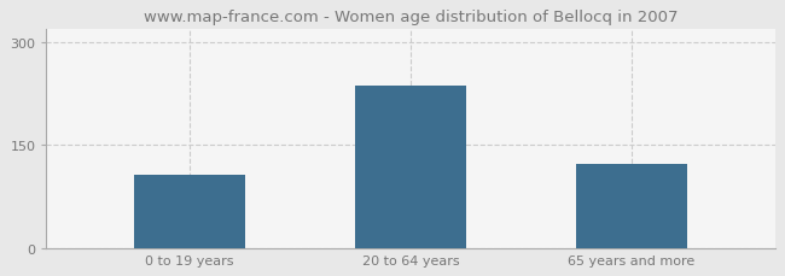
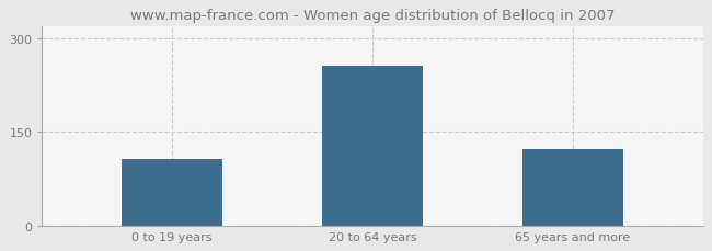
20 to 64 years: 236 -> 255
